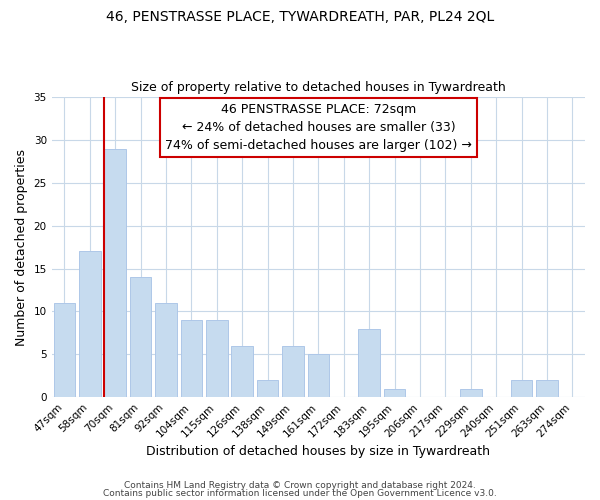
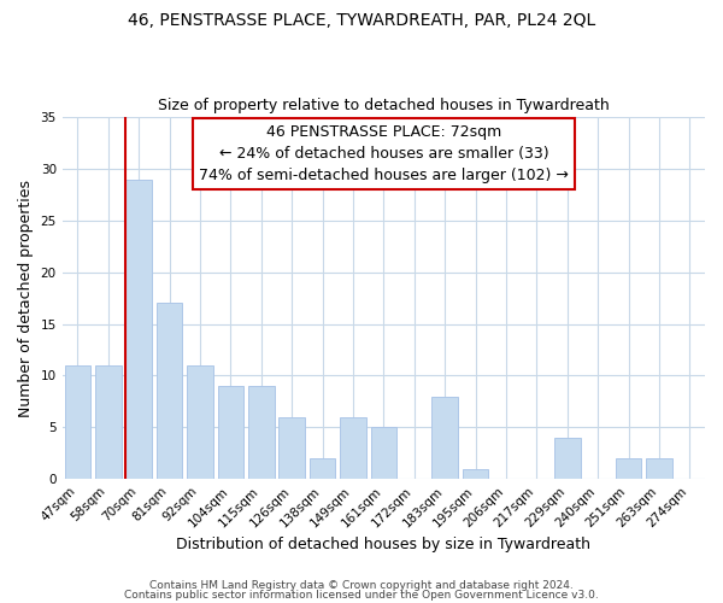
58sqm: 17 -> 11
81sqm: 14 -> 17
229sqm: 1 -> 4
